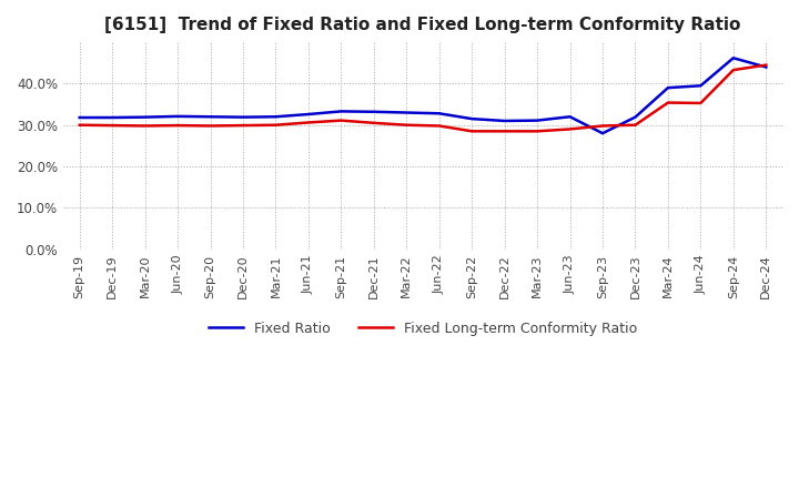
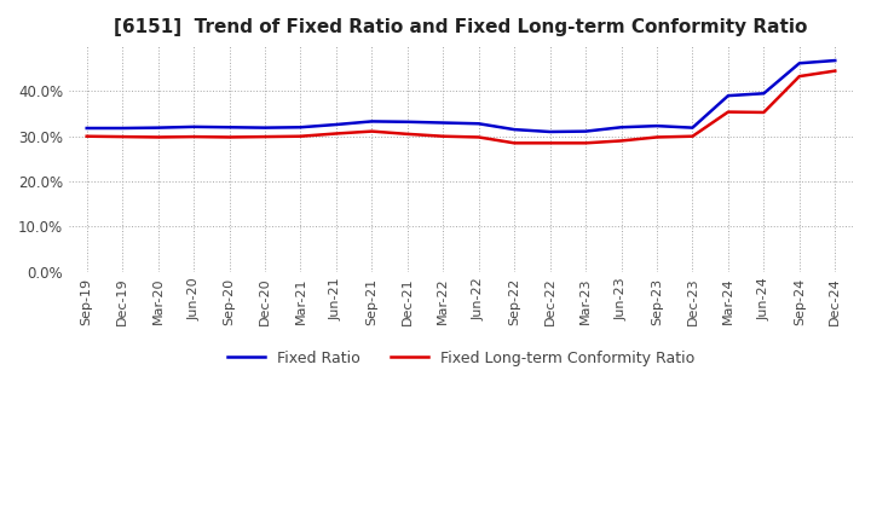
Fixed Ratio/Sep-23: 28.0% -> 32.3%
Fixed Ratio/Dec-24: 44.0% -> 46.8%
